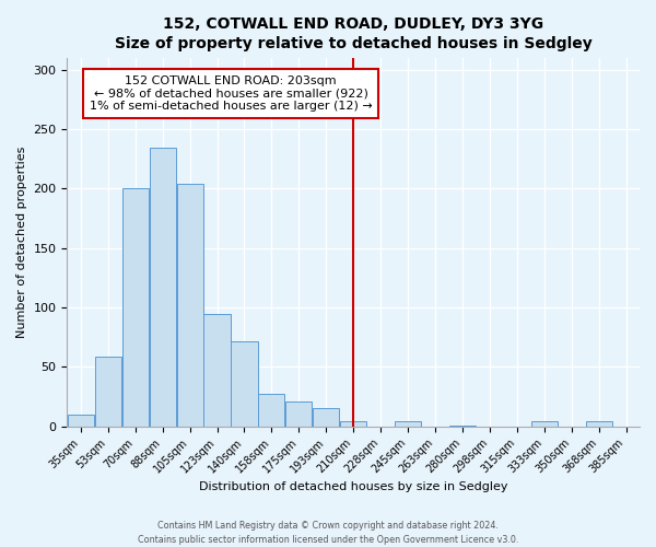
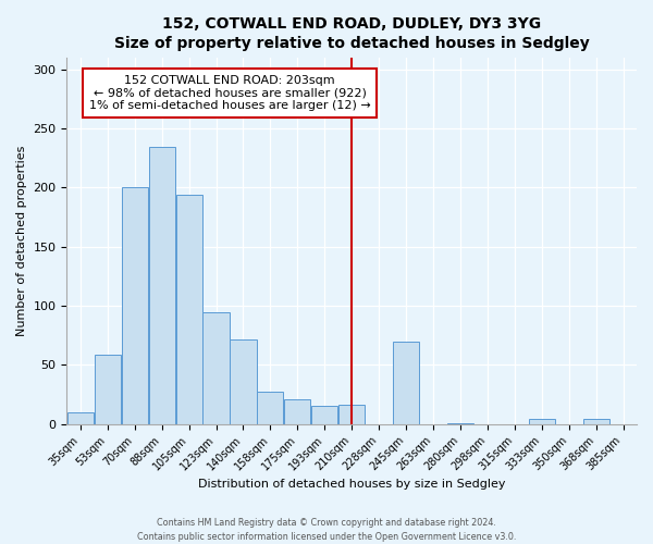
105sqm: 204 -> 194
210sqm: 4 -> 16
245sqm: 4 -> 70
